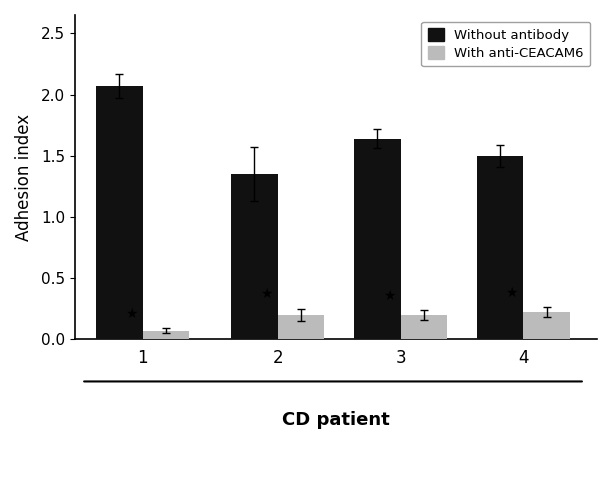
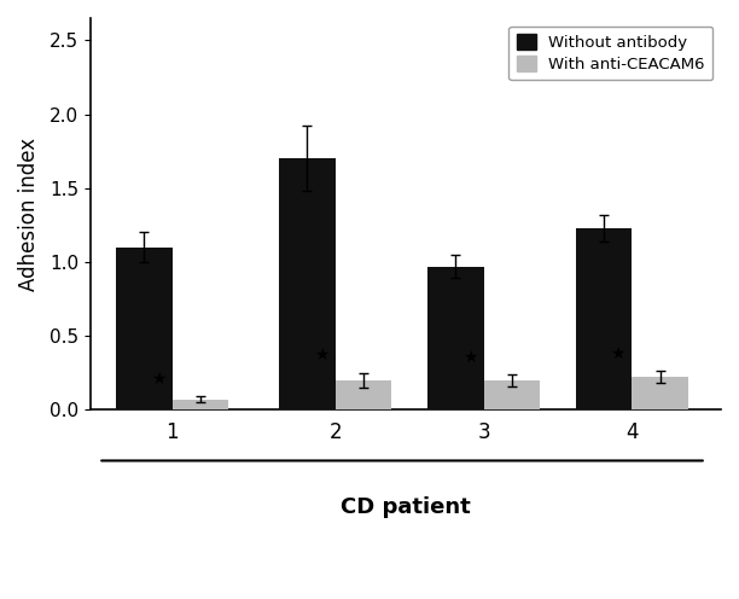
Without antibody/1: 2.07 -> 1.10
Without antibody/2: 1.35 -> 1.70
Without antibody/3: 1.64 -> 0.97
Without antibody/4: 1.50 -> 1.23
